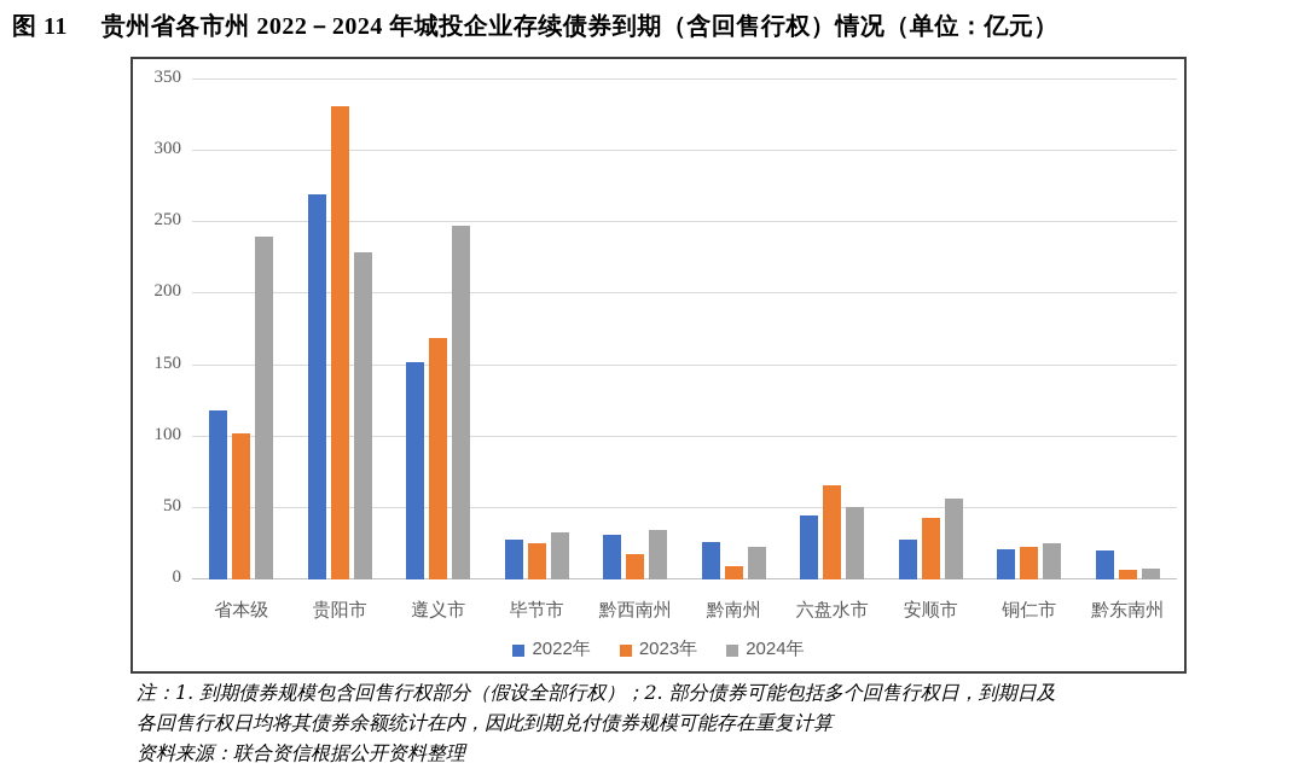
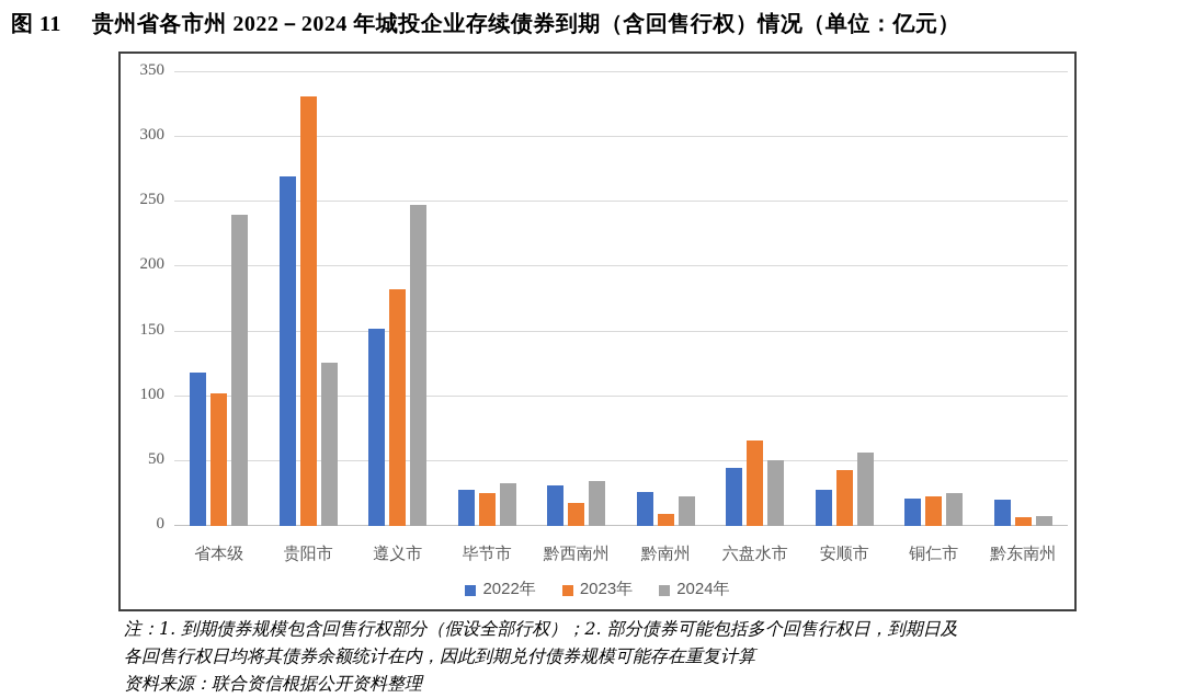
2024年/贵阳市: 229 -> 126
2023年/遵义市: 169 -> 183
